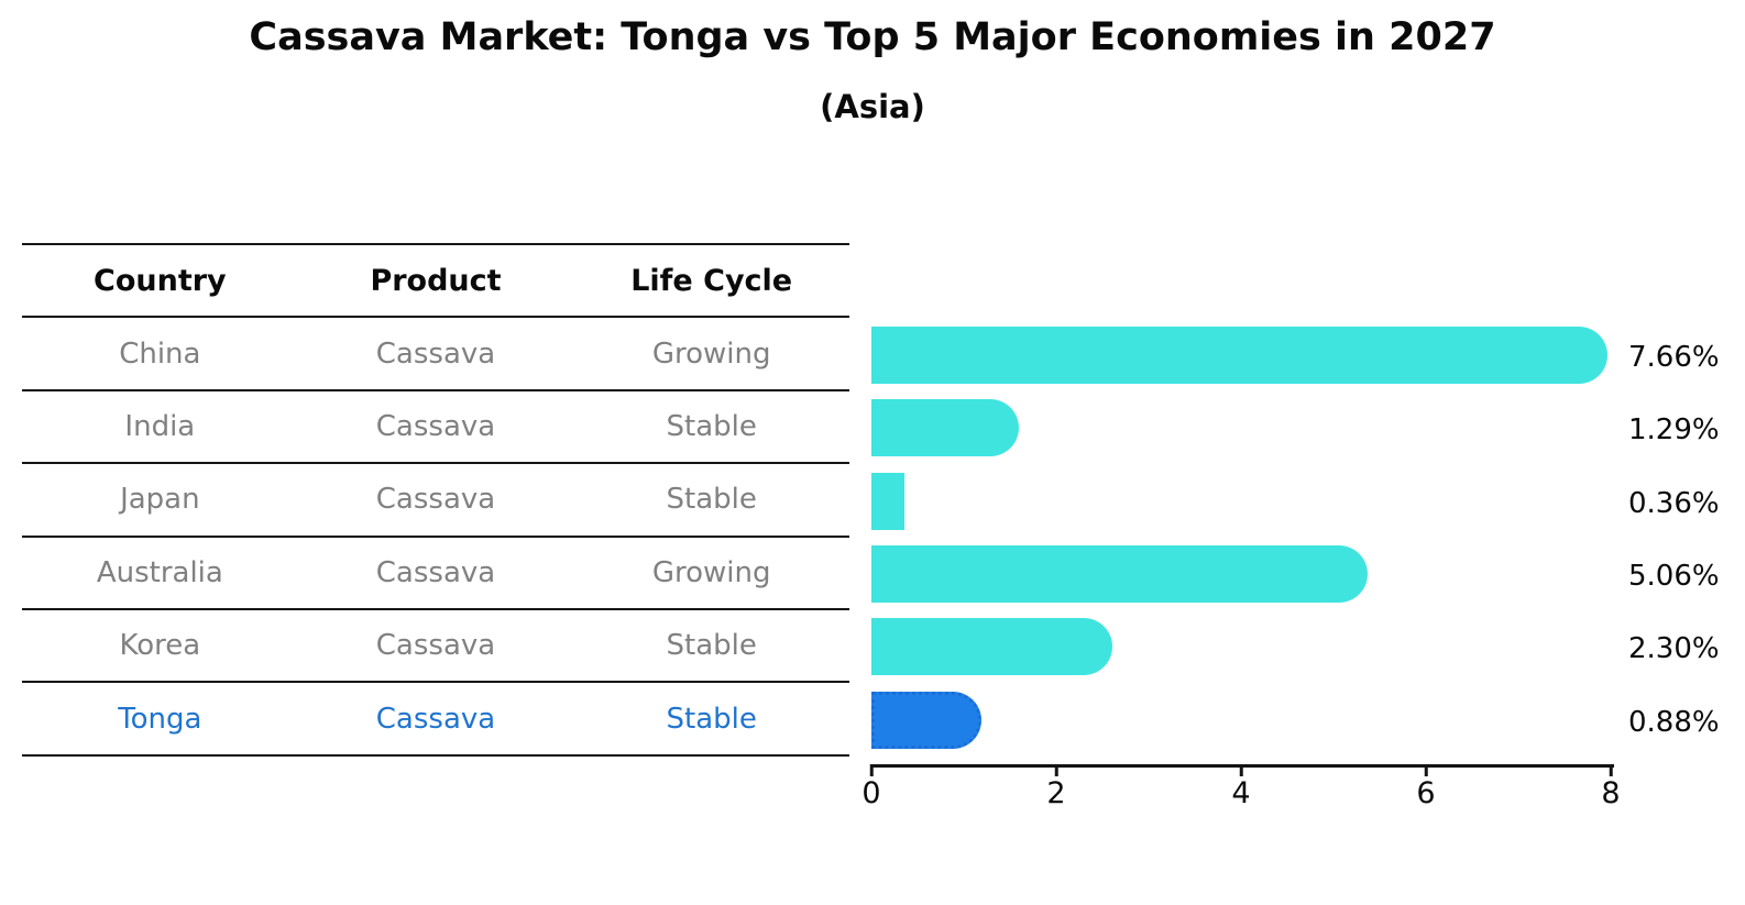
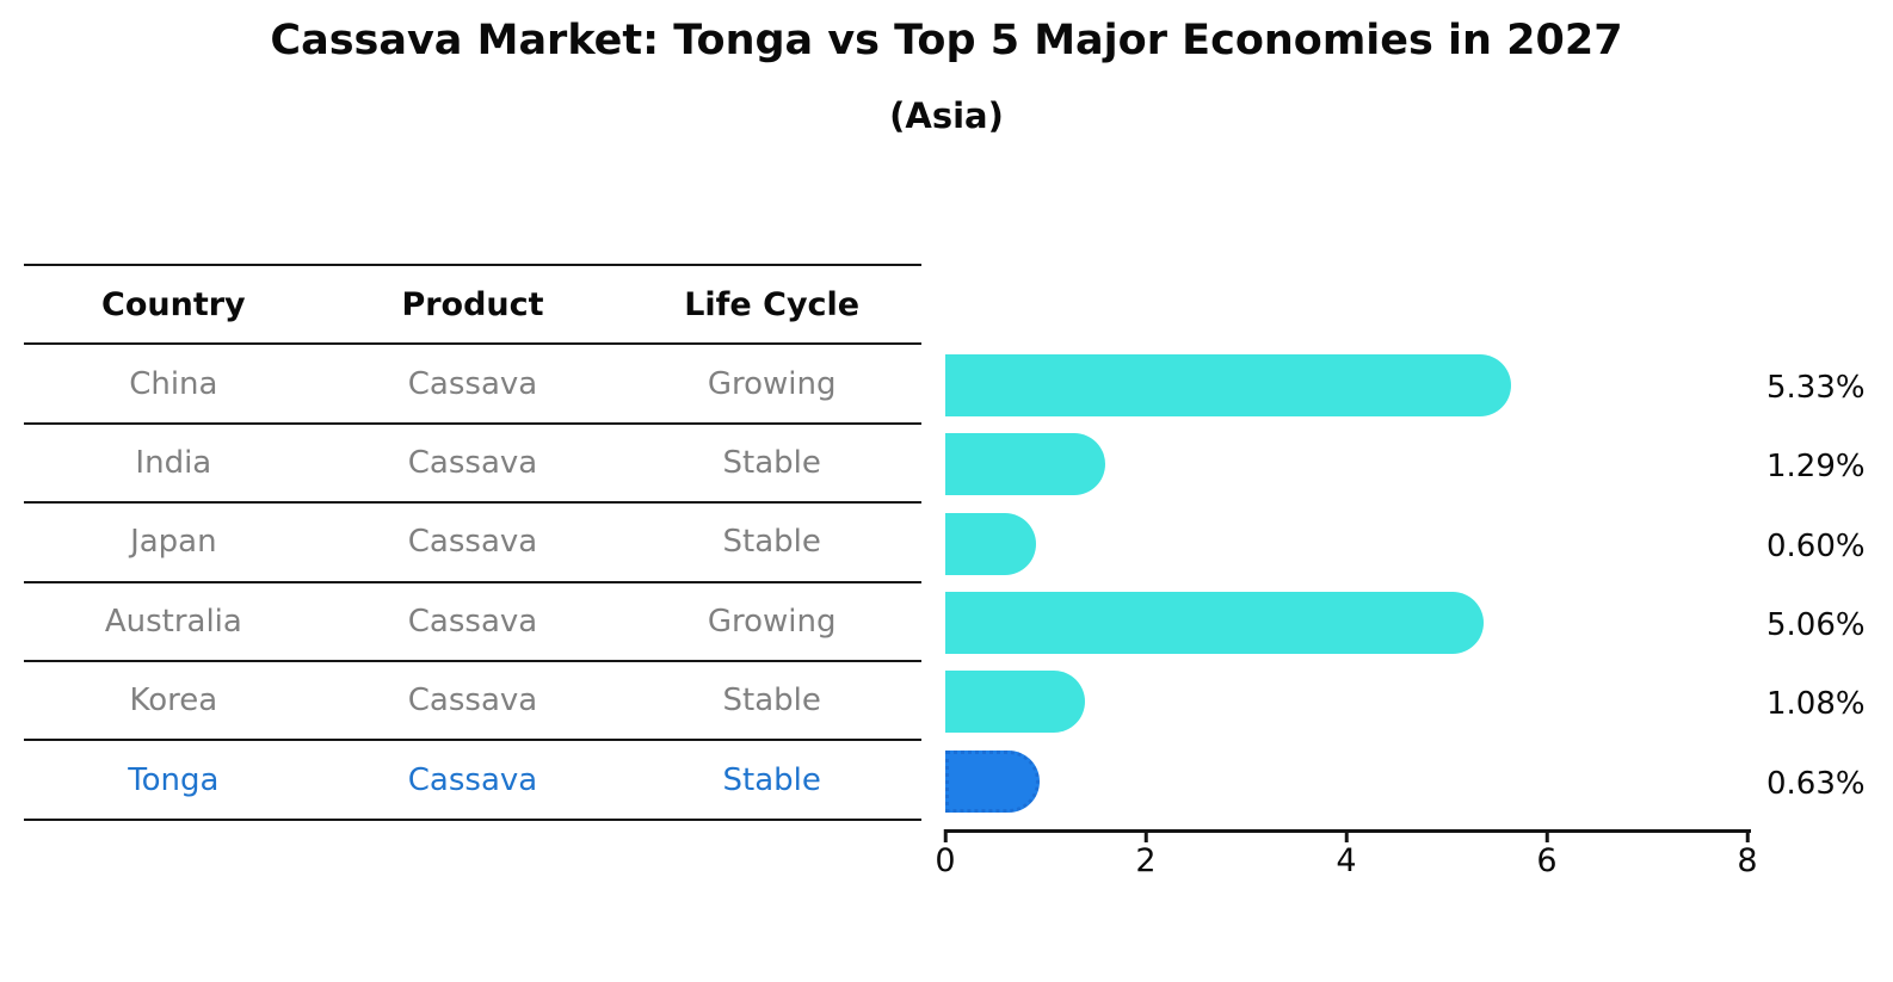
China: 7.66% -> 5.33%
Japan: 0.36% -> 0.60%
Korea: 2.30% -> 1.08%
Tonga: 0.88% -> 0.63%
